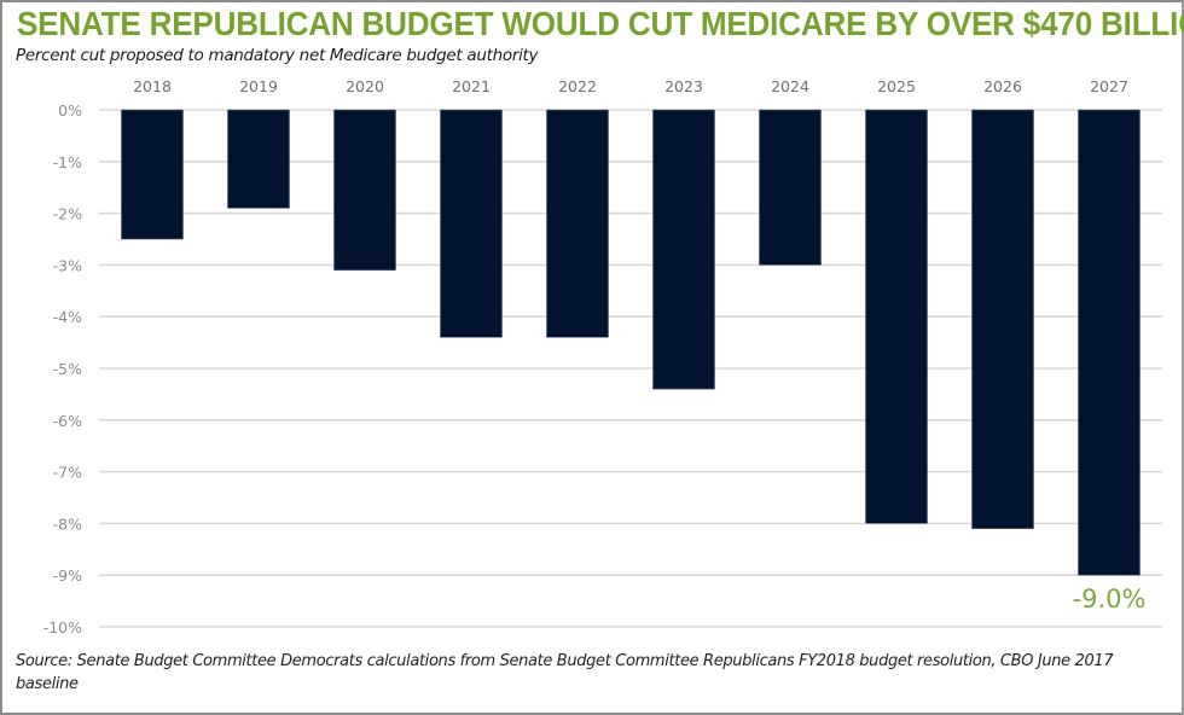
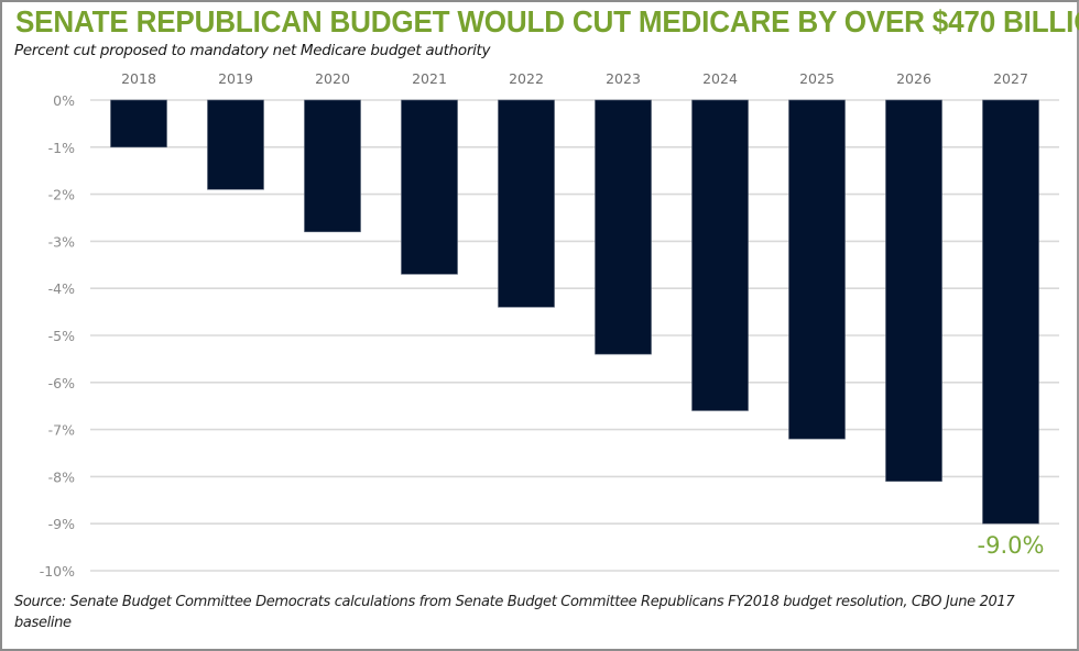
2018: -2.5% -> -1.0%
2020: -3.1% -> -2.8%
2021: -4.4% -> -3.7%
2024: -3.0% -> -6.6%
2025: -8.0% -> -7.2%
